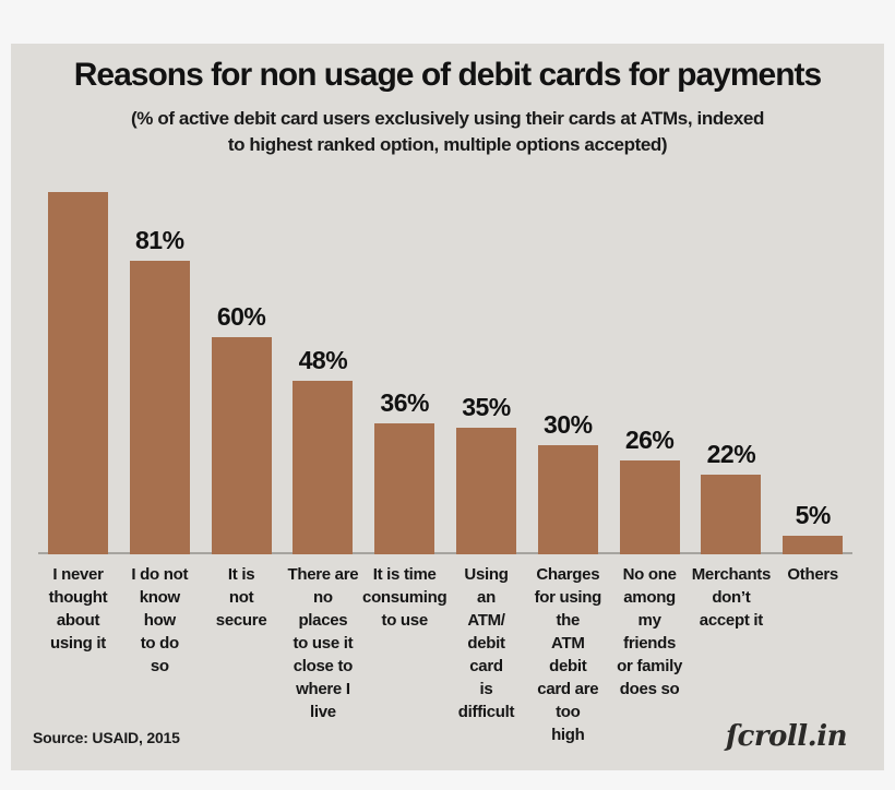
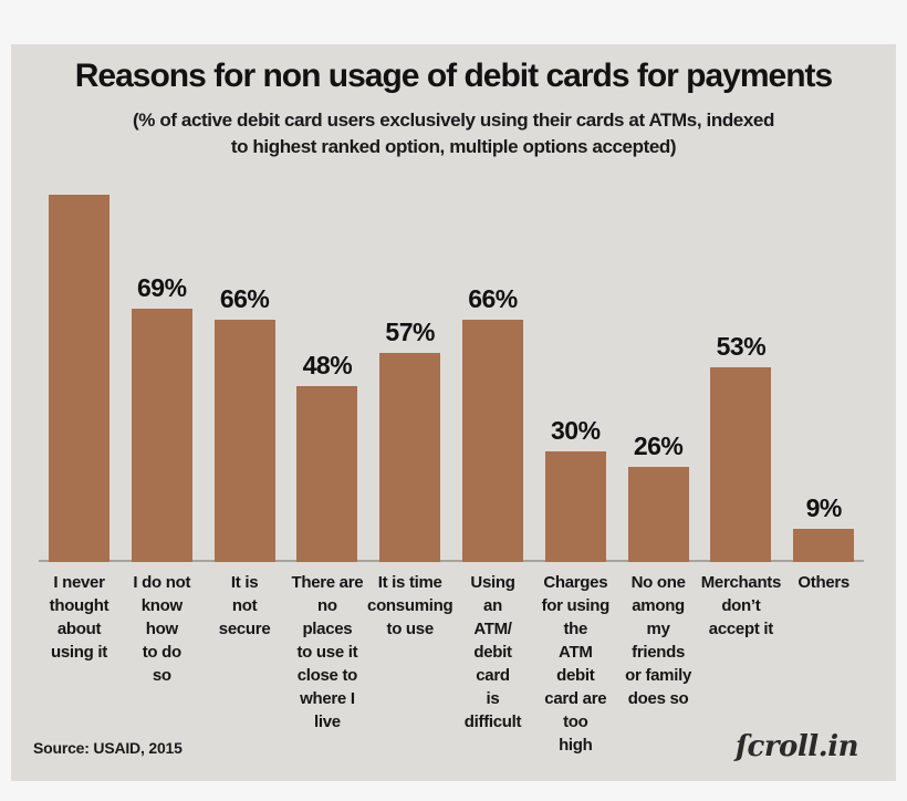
I do not know how to do so: 81% -> 69%
It is not secure: 60% -> 66%
It is time consuming to use: 36% -> 57%
Using an ATM/ debit card is difficult: 35% -> 66%
Merchants don’t accept it: 22% -> 53%
Others: 5% -> 9%
